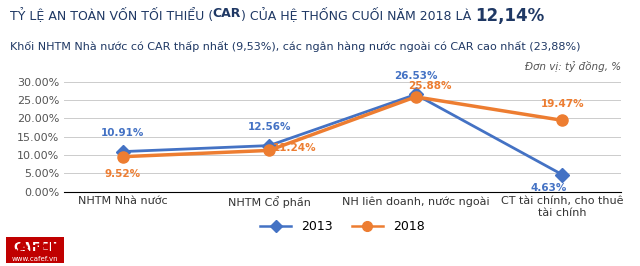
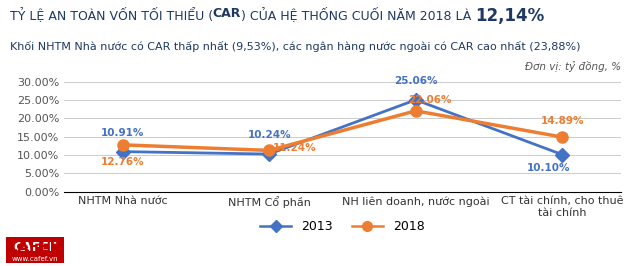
2018/NHTM Nhà nước: 9.52% -> 12.76%
2013/NHTM Cổ phần: 12.56% -> 10.24%
2013/NH liên doanh, nước ngoài: 26.53% -> 25.06%
2018/NH liên doanh, nước ngoài: 25.88% -> 22.06%
2013/CT tài chính, cho thuê tài chính: 4.63% -> 10.10%
2018/CT tài chính, cho thuê tài chính: 19.47% -> 14.89%
